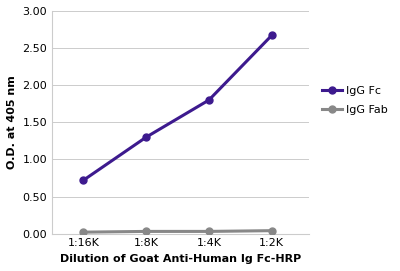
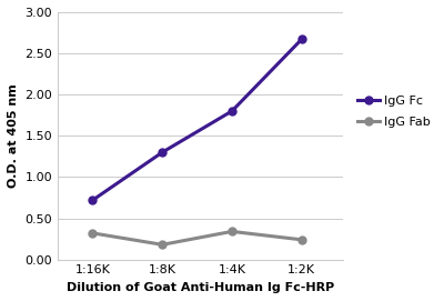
IgG Fab/1:16K: 0.02 -> 0.32
IgG Fab/1:8K: 0.03 -> 0.18
IgG Fab/1:4K: 0.03 -> 0.34
IgG Fab/1:2K: 0.04 -> 0.24
